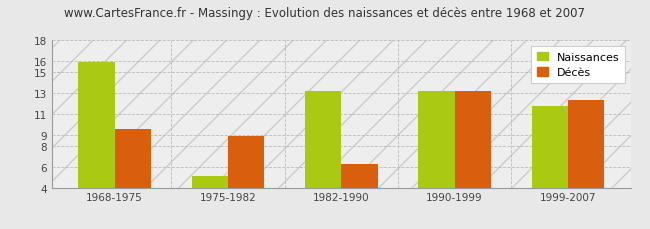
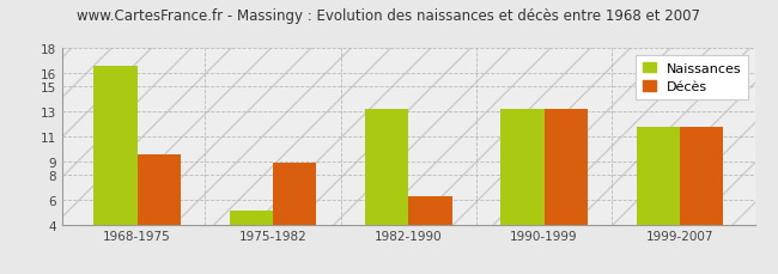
Naissances/1968-1975: 15.9 -> 16.6
Décès/1999-2007: 12.3 -> 11.8
